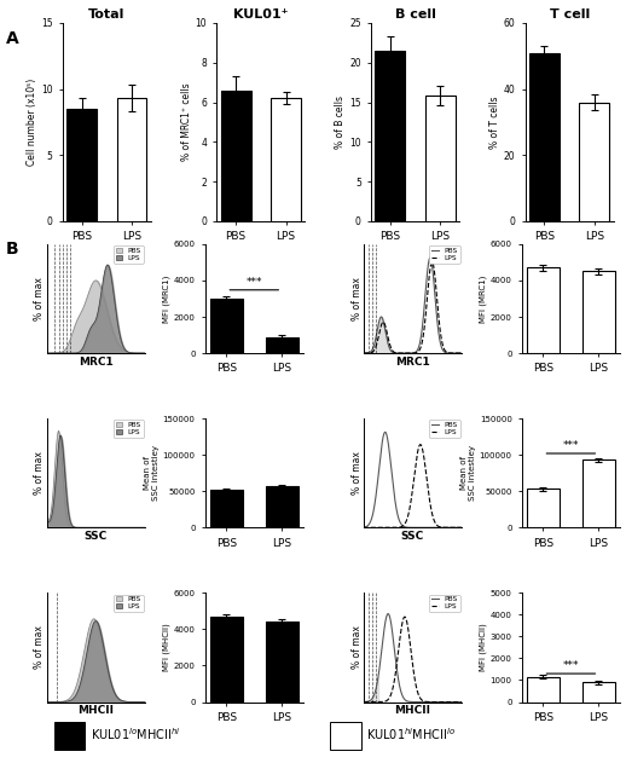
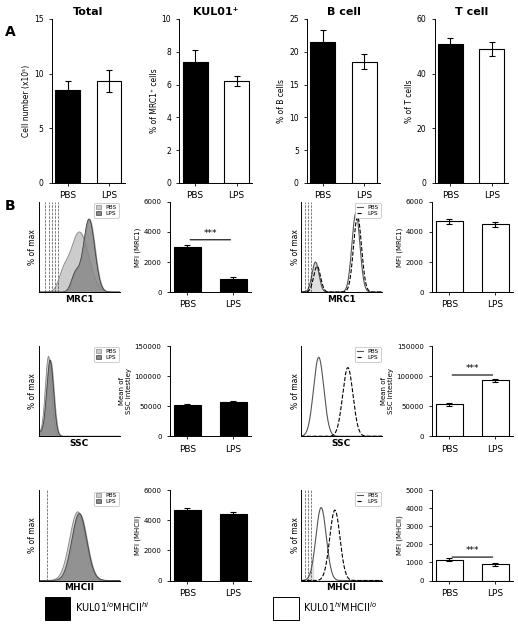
KUL01⁺/PBS: 6.6 -> 7.4
B cell/LPS: 15.8 -> 18.5
T cell/LPS: 36 -> 49
